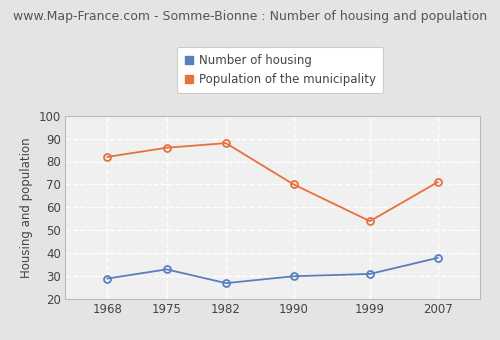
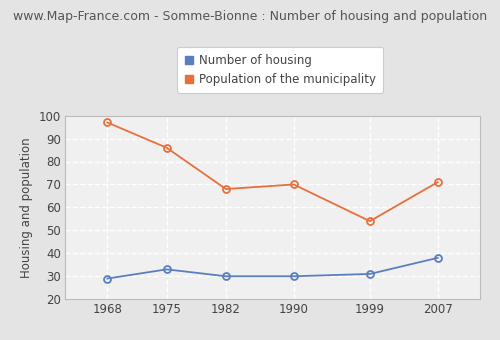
Population of the municipality/1968: 82 -> 97
Number of housing/1982: 27 -> 30
Population of the municipality/1982: 88 -> 68
